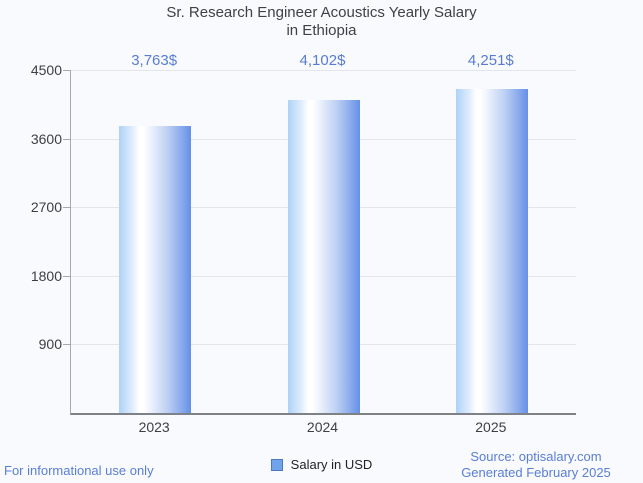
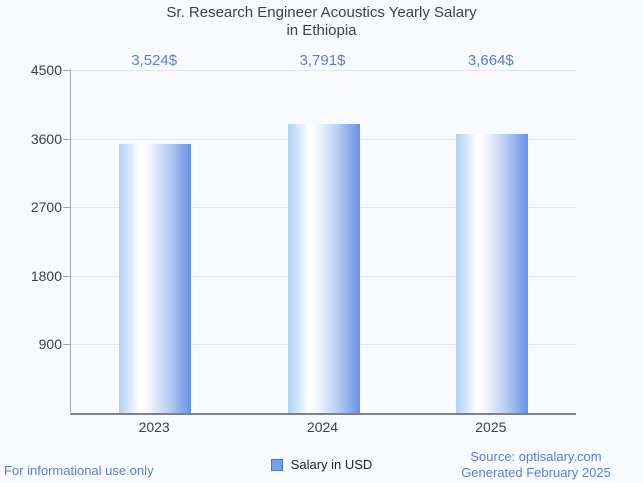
2023: 3,763 -> 3,524
2024: 4,102 -> 3,791
2025: 4,251 -> 3,664
